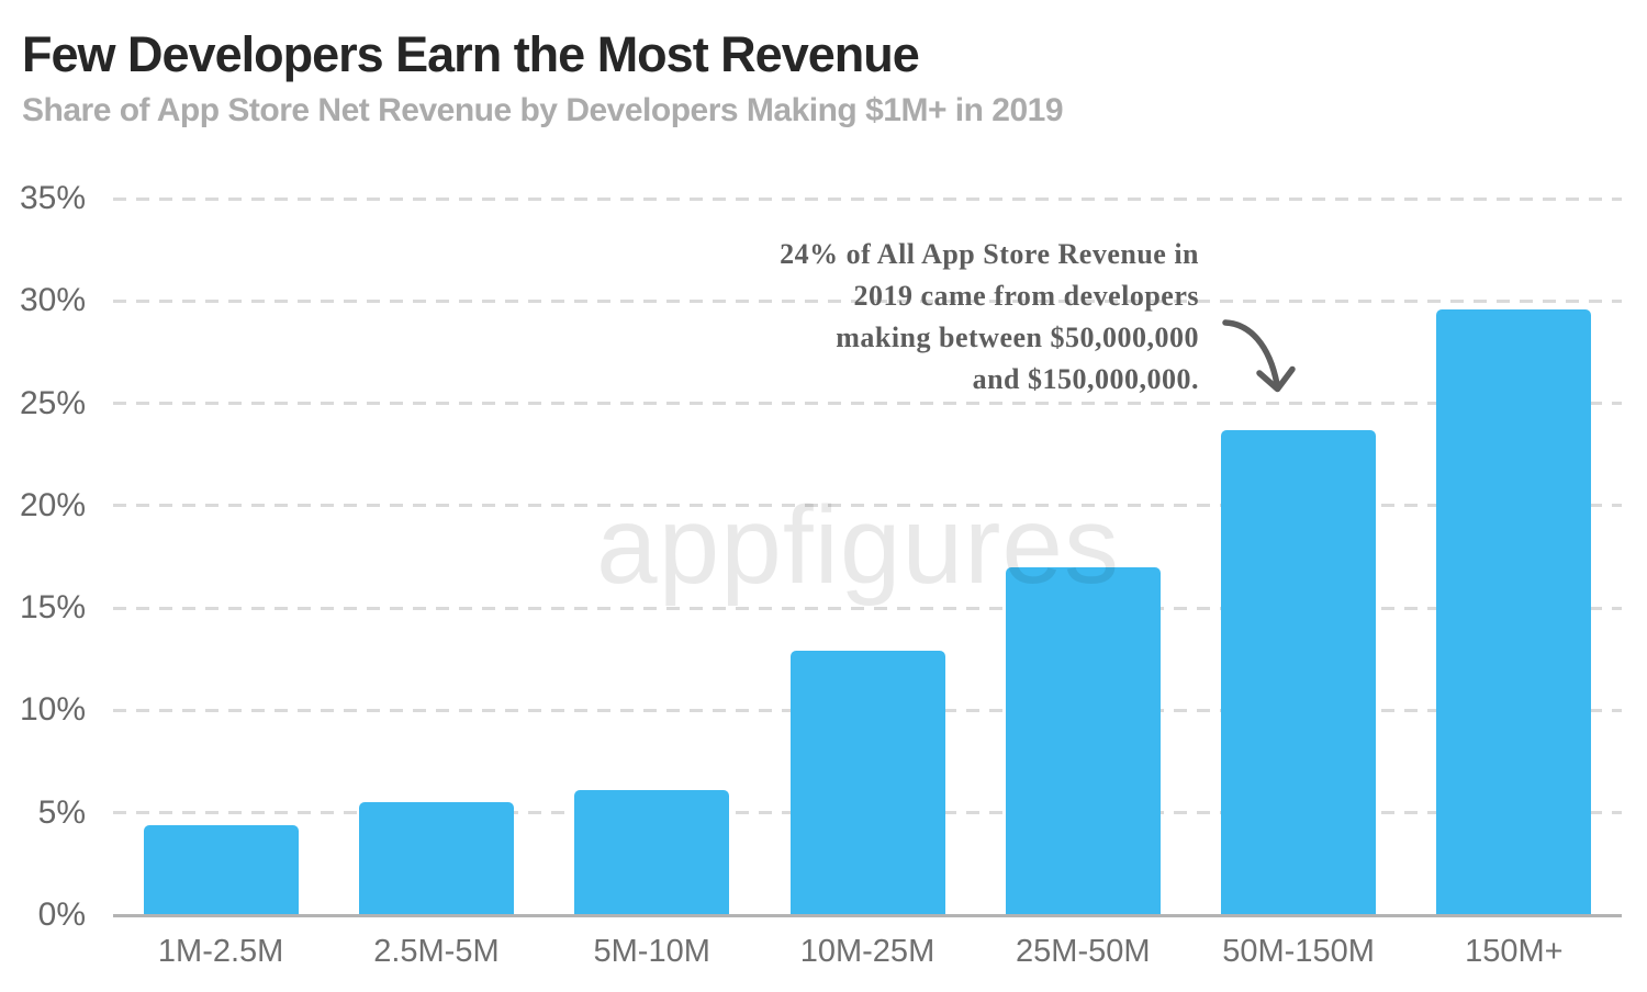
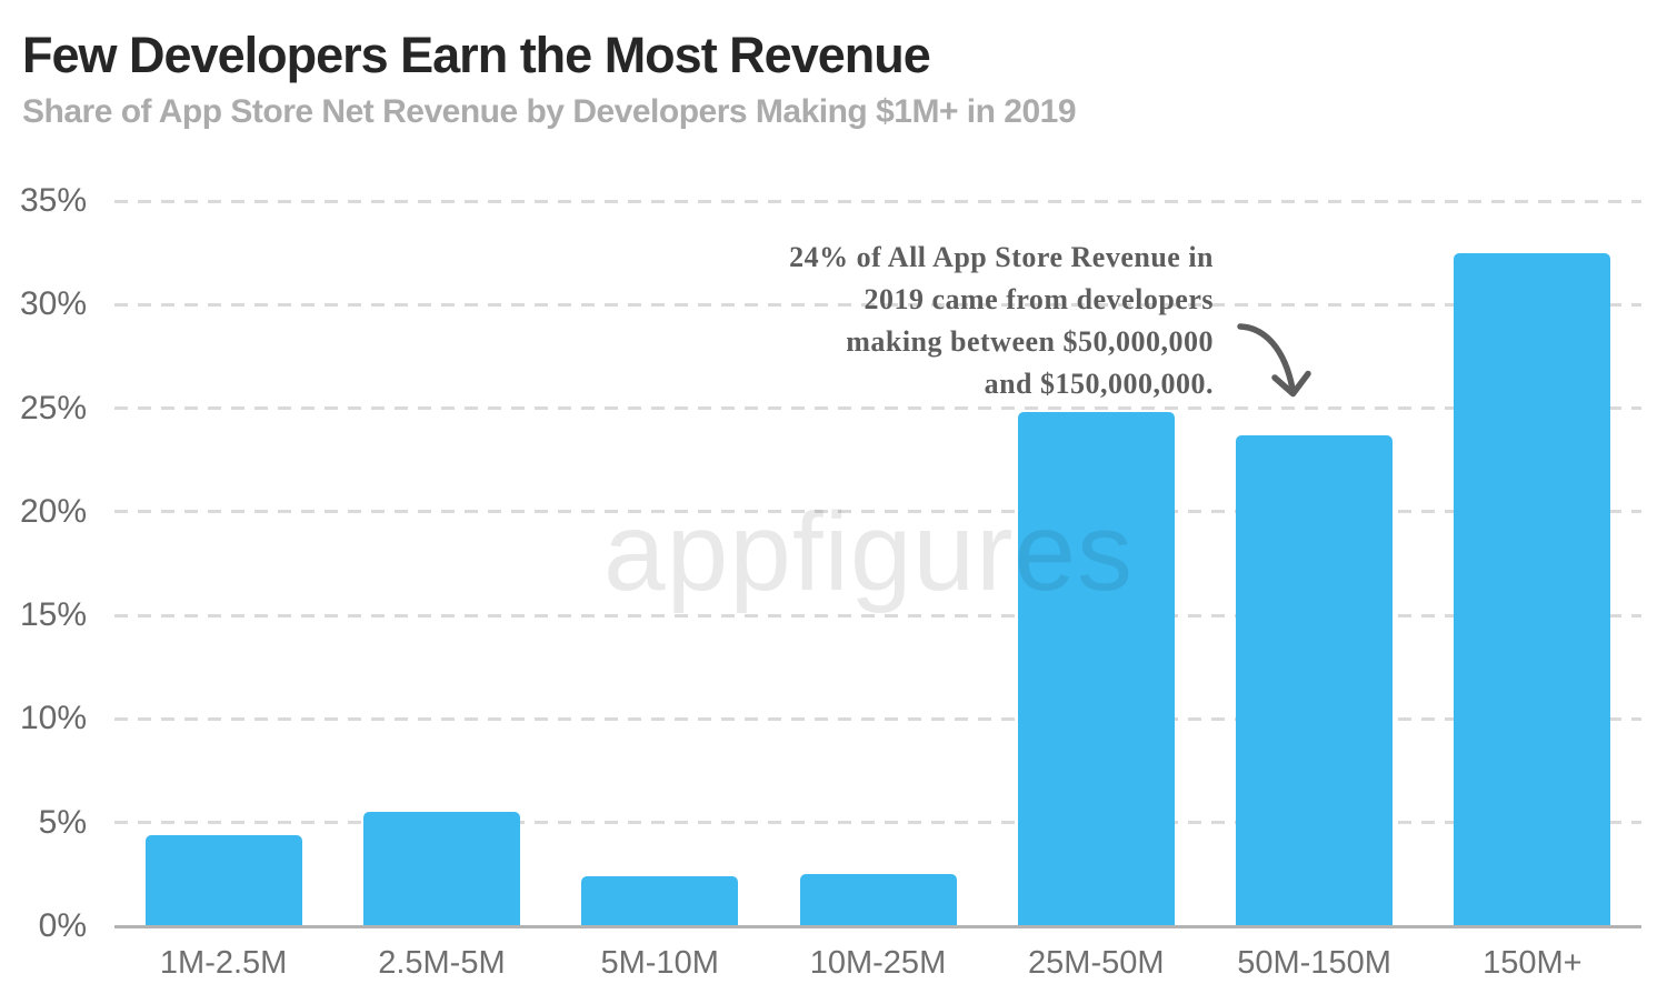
5M-10M: 6.1% -> 2.4%
10M-25M: 12.9% -> 2.5%
25M-50M: 17.0% -> 24.8%
150M+: 29.6% -> 32.5%
